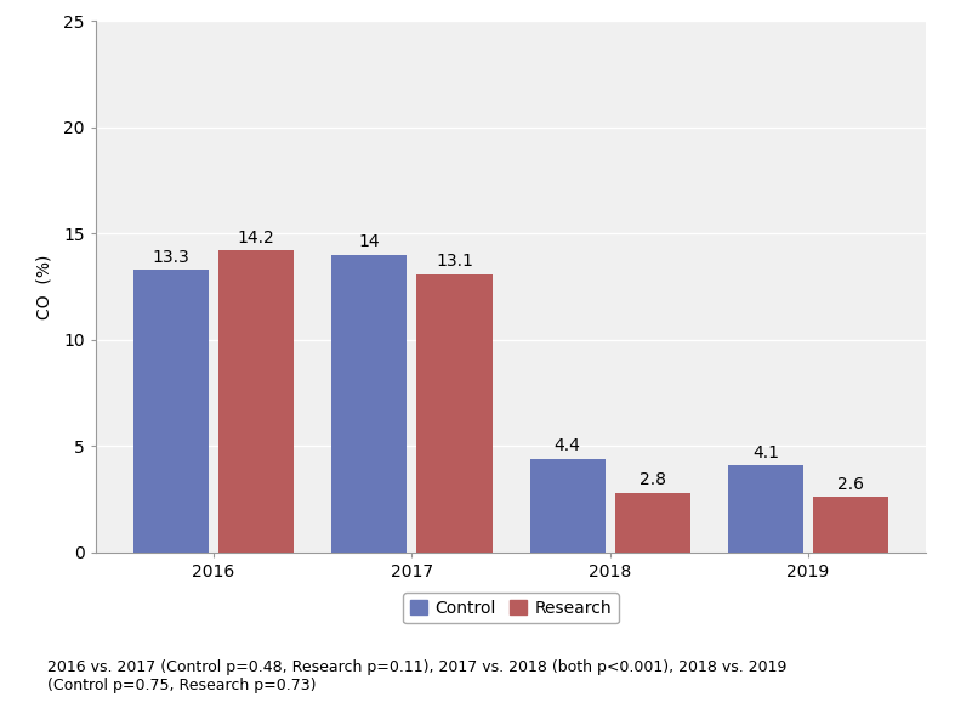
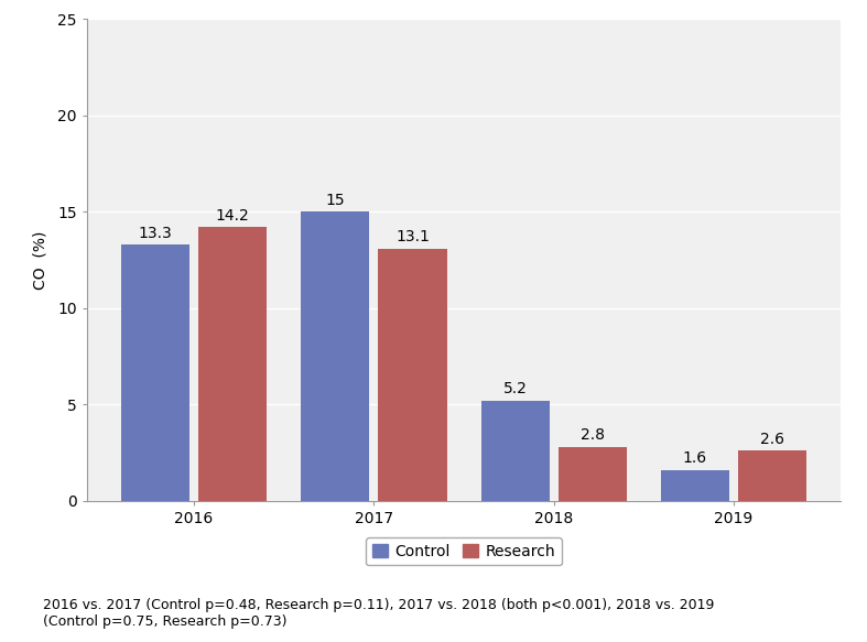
Control/2017: 14 -> 15
Control/2018: 4.4 -> 5.2
Control/2019: 4.1 -> 1.6
